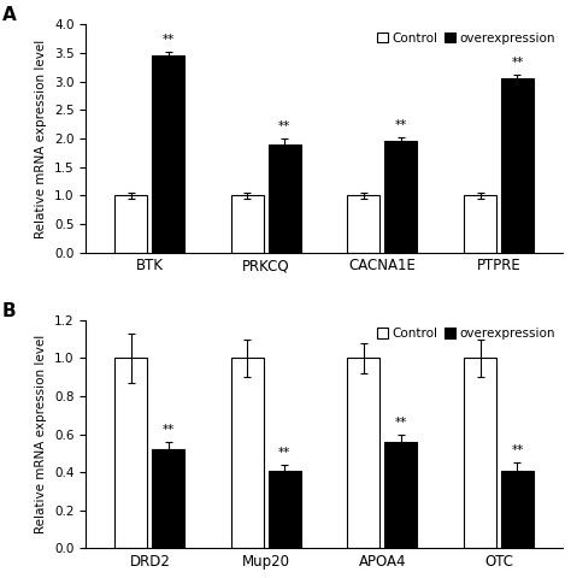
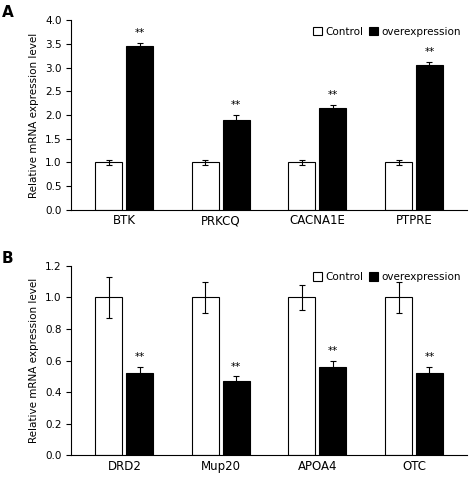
overexpression/CACNA1E: 1.95 -> 2.15
overexpression/Mup20: 0.41 -> 0.47
overexpression/OTC: 0.41 -> 0.52
